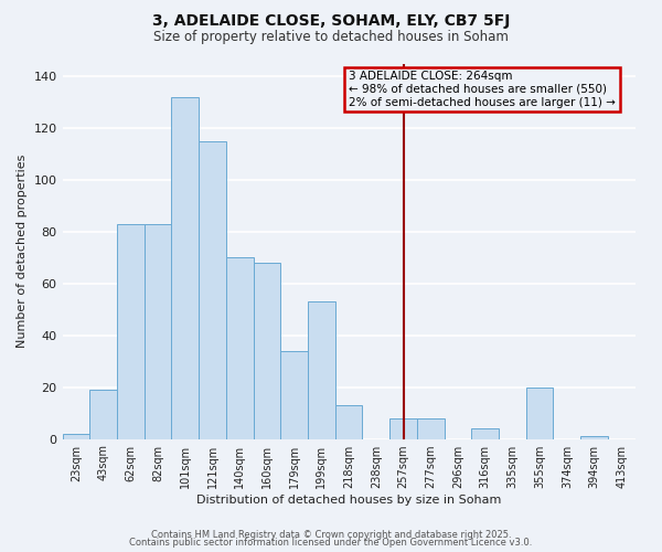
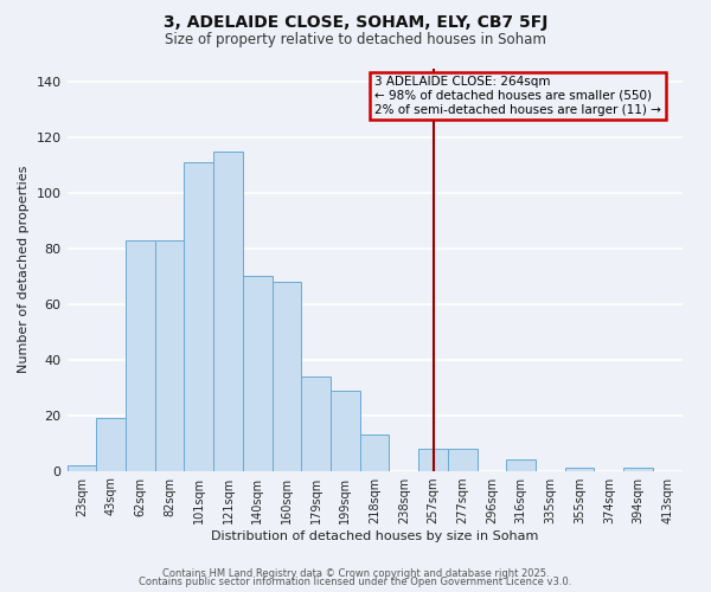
101sqm: 132 -> 111
199sqm: 53 -> 29
355sqm: 20 -> 1
